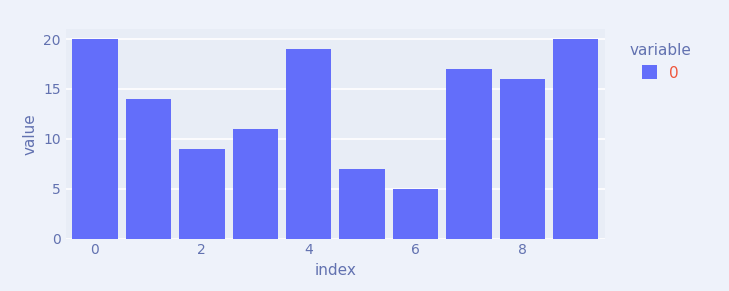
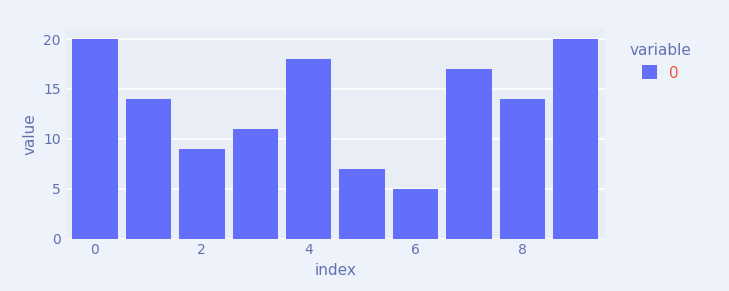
4: 19 -> 18
8: 16 -> 14
